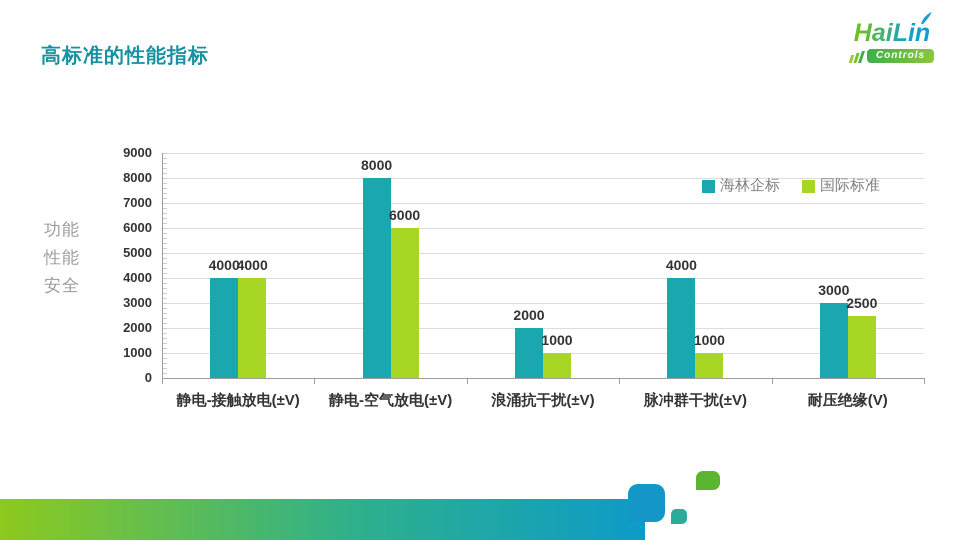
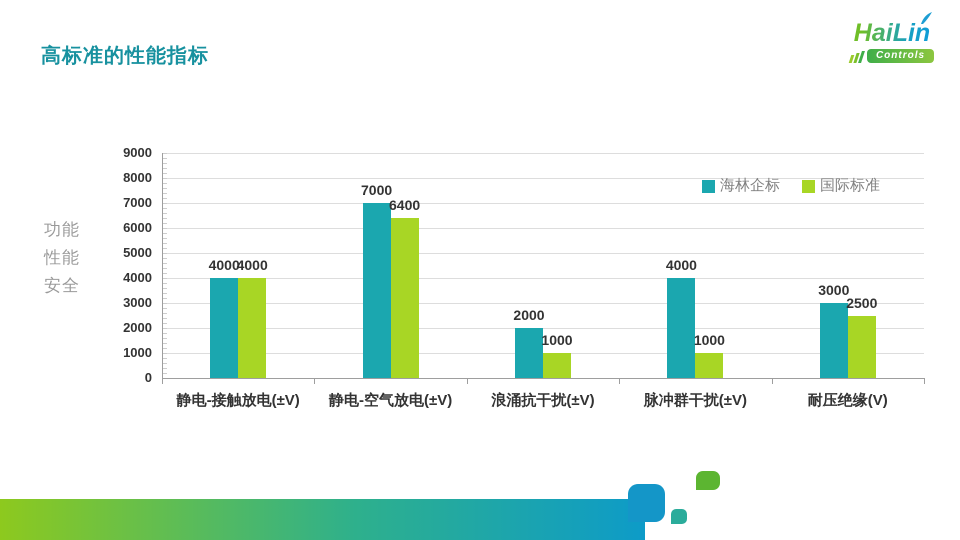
海林企标/静电-空气放电(±V): 8000 -> 7000
国际标准/静电-空气放电(±V): 6000 -> 6400
